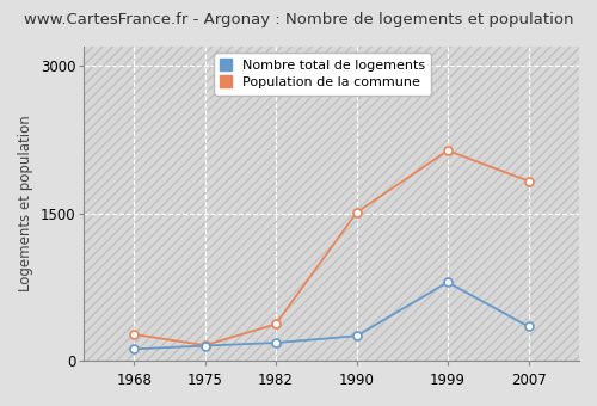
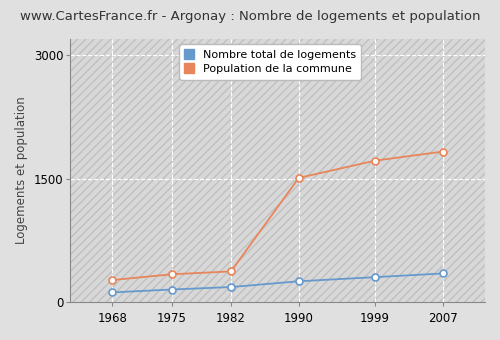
Population de la commune/1975: 160 -> 340
Nombre total de logements/1999: 800 -> 300
Population de la commune/1999: 2140 -> 1720
